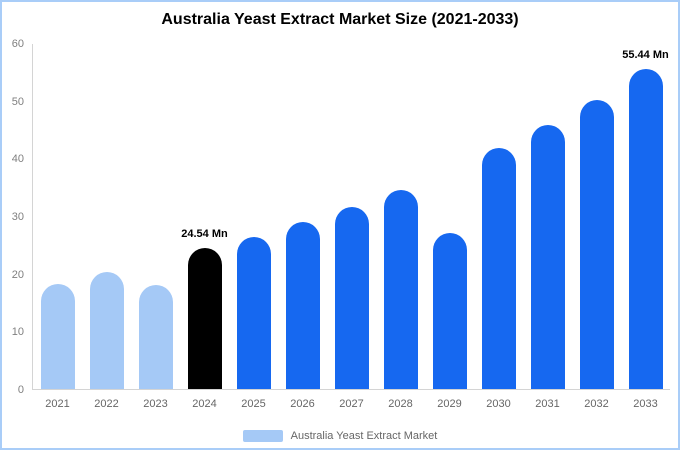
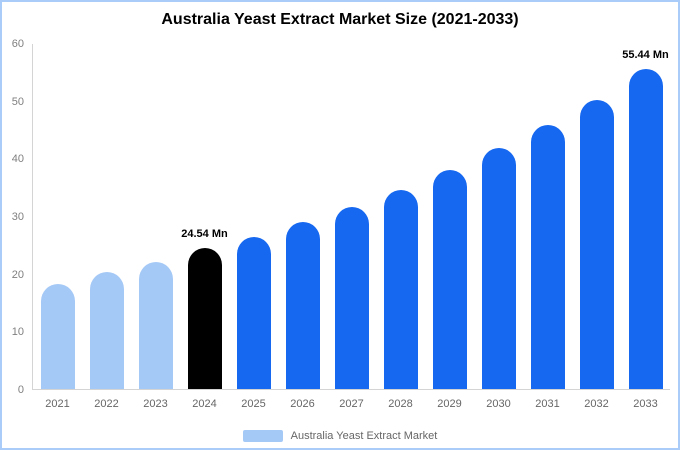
2023: 18 -> 22
2029: 27 -> 38
